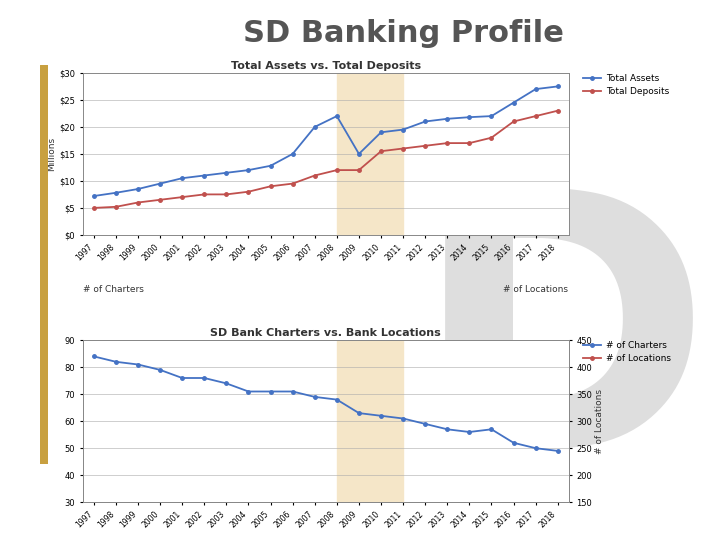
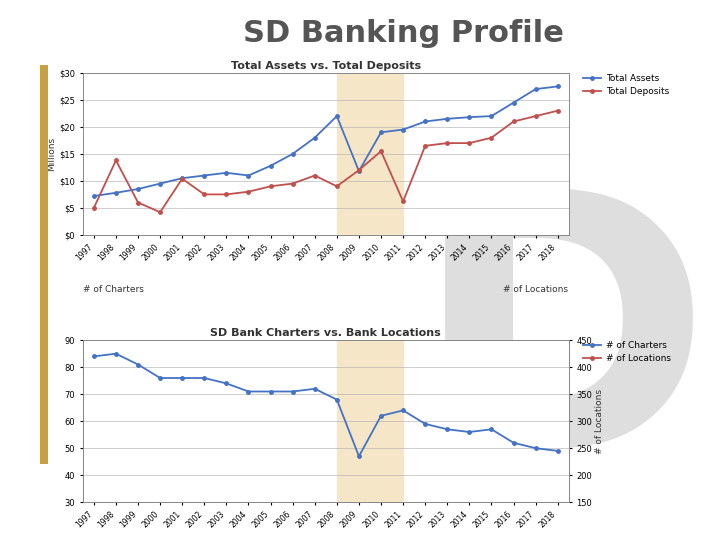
Total Assets vs. Total Deposits/Total Deposits/1998: $5.2 -> $13.8
Total Assets vs. Total Deposits/Total Deposits/2000: $6.5 -> $4.2
Total Assets vs. Total Deposits/Total Deposits/2001: $7.0 -> $10.4
Total Assets vs. Total Deposits/Total Assets/2004: $12.0 -> $11.0
Total Assets vs. Total Deposits/Total Assets/2007: $20.0 -> $18.0
Total Assets vs. Total Deposits/Total Deposits/2008: $12.0 -> $9.0
Total Assets vs. Total Deposits/Total Assets/2009: $15.0 -> $11.8
Total Assets vs. Total Deposits/Total Deposits/2011: $16.0 -> $6.2
SD Bank Charters vs. Bank Locations/# of Charters/1998: 82 -> 85
SD Bank Charters vs. Bank Locations/# of Charters/2000: 79 -> 76
SD Bank Charters vs. Bank Locations/# of Charters/2007: 69 -> 72
SD Bank Charters vs. Bank Locations/# of Charters/2009: 63 -> 47
SD Bank Charters vs. Bank Locations/# of Charters/2011: 61 -> 64
